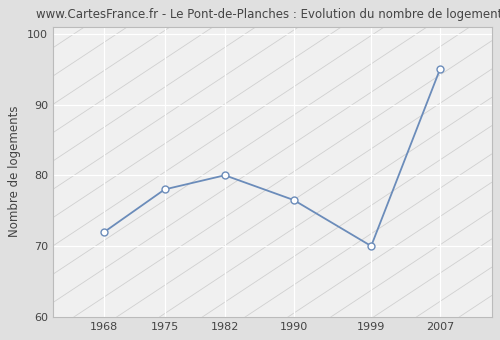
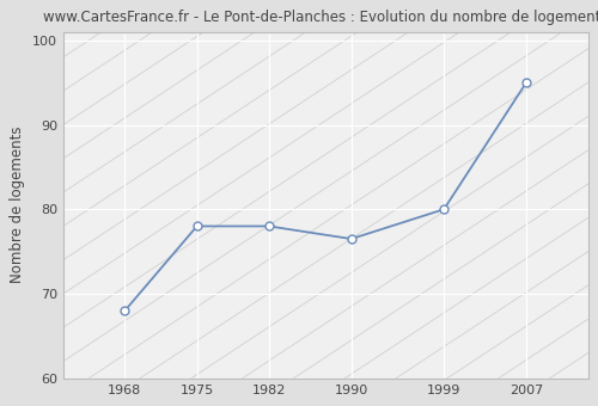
1968: 72.0 -> 68.0
1982: 80.0 -> 78.0
1999: 70.0 -> 80.0
